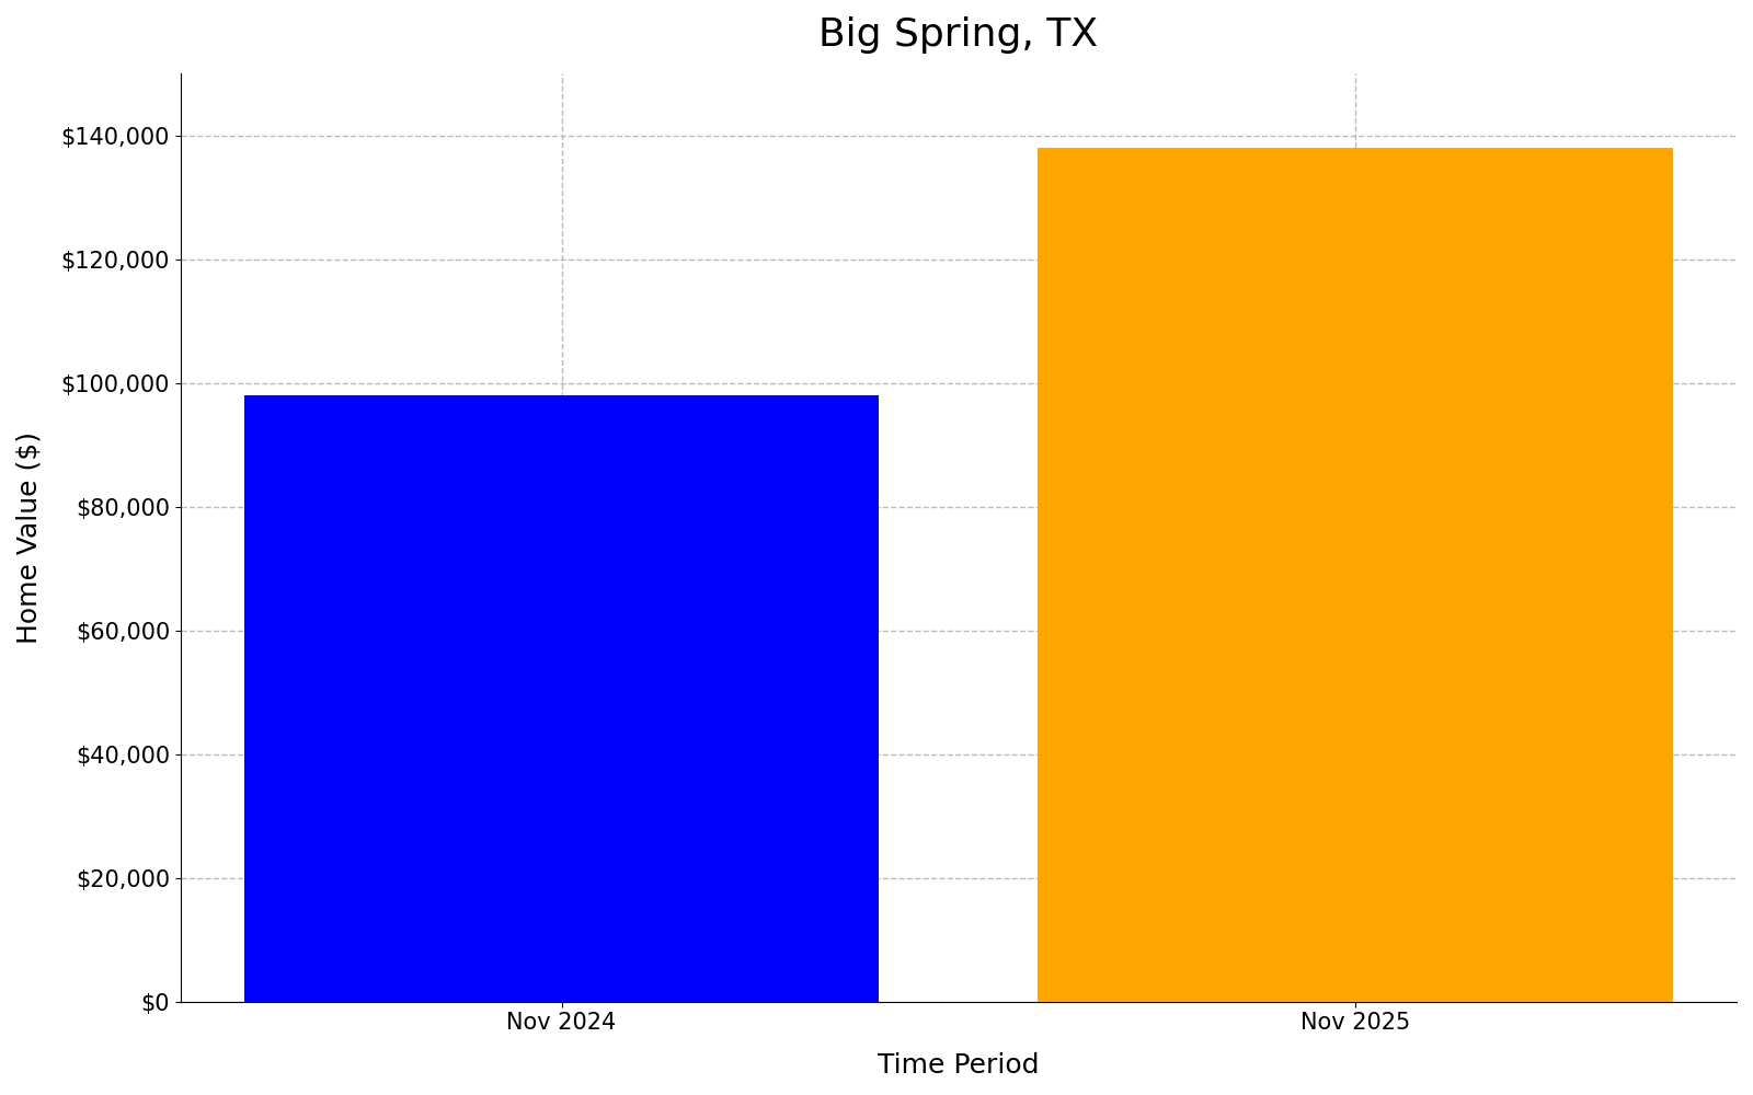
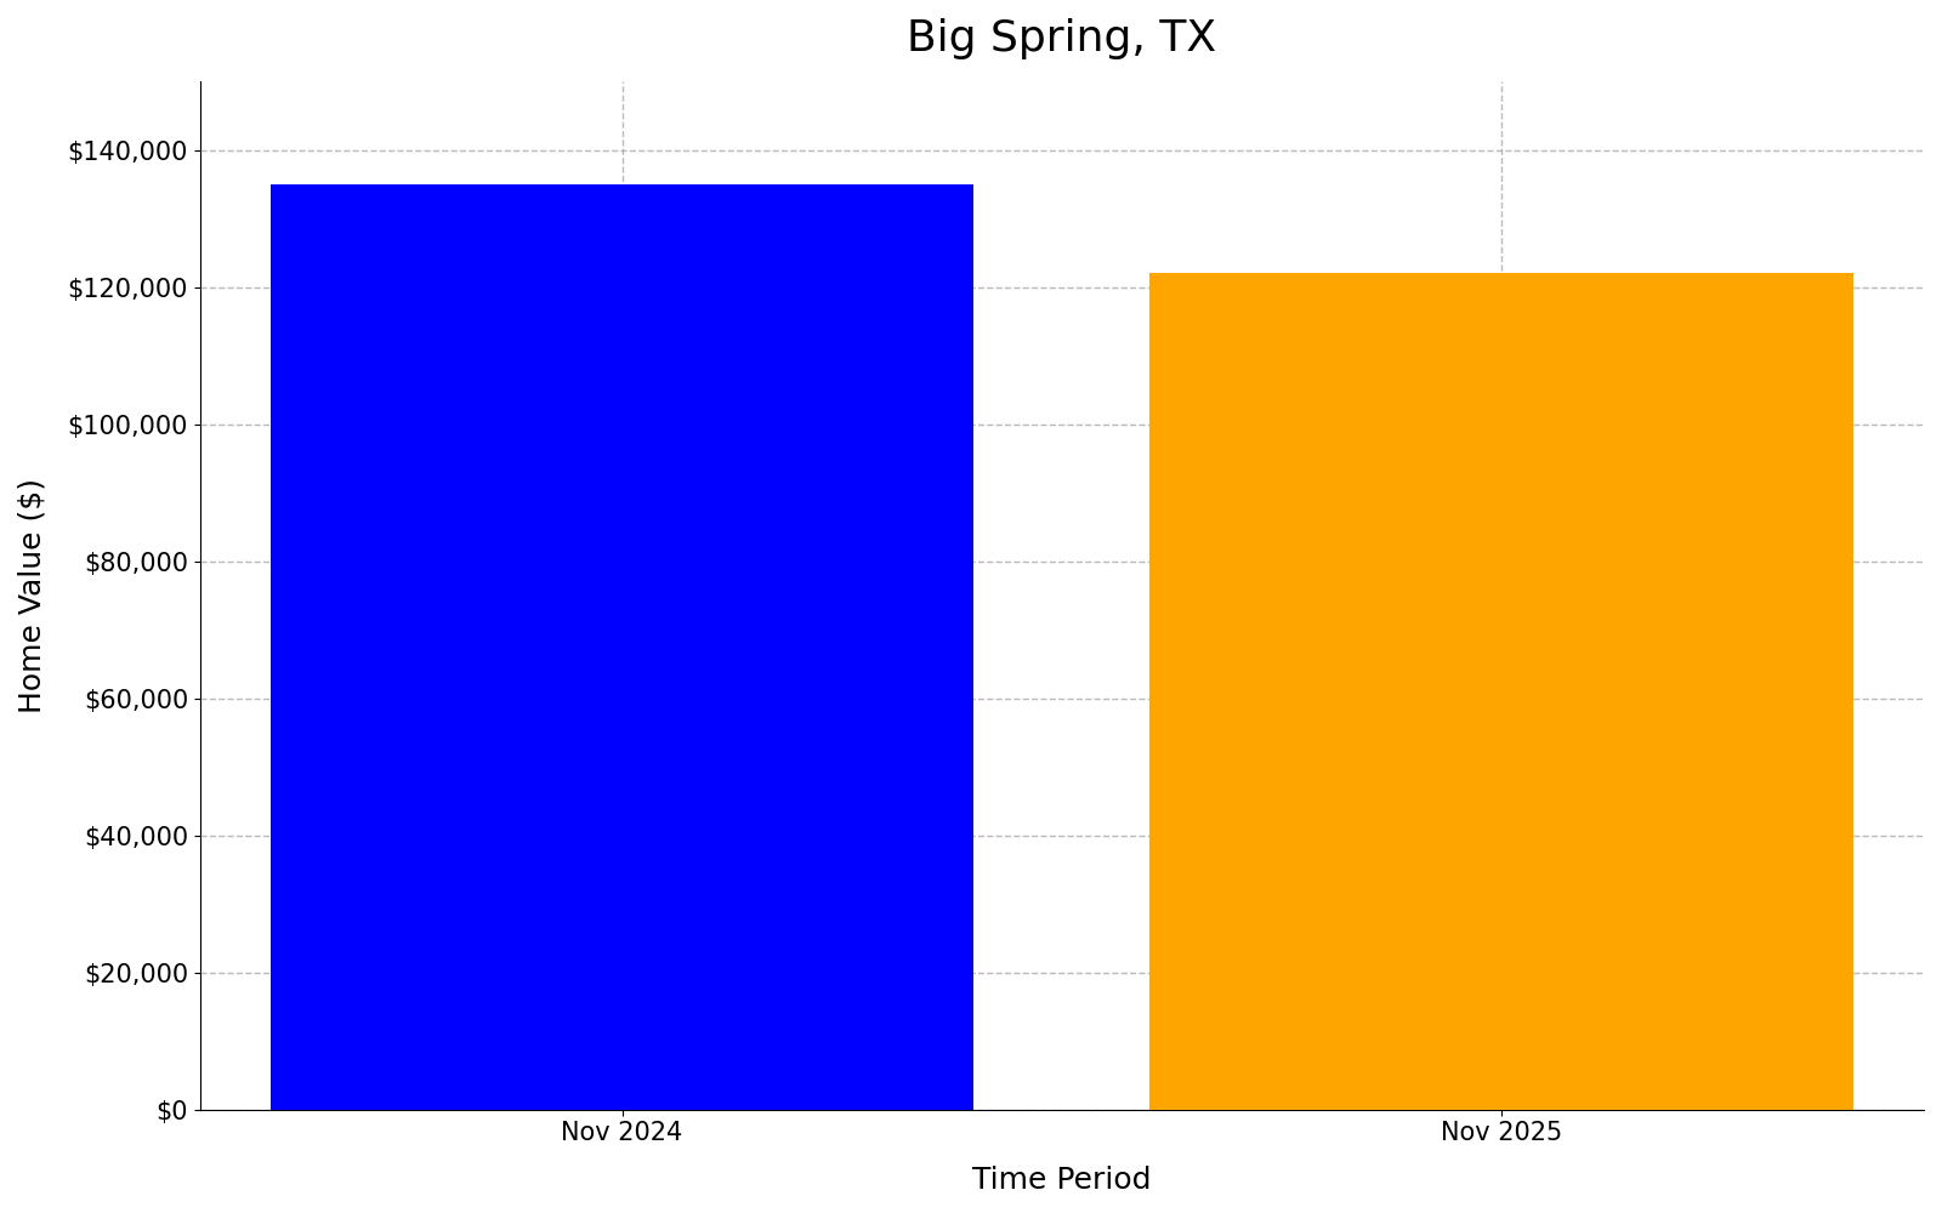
Nov 2024: $98,000 -> $135,000
Nov 2025: $138,000 -> $122,000
